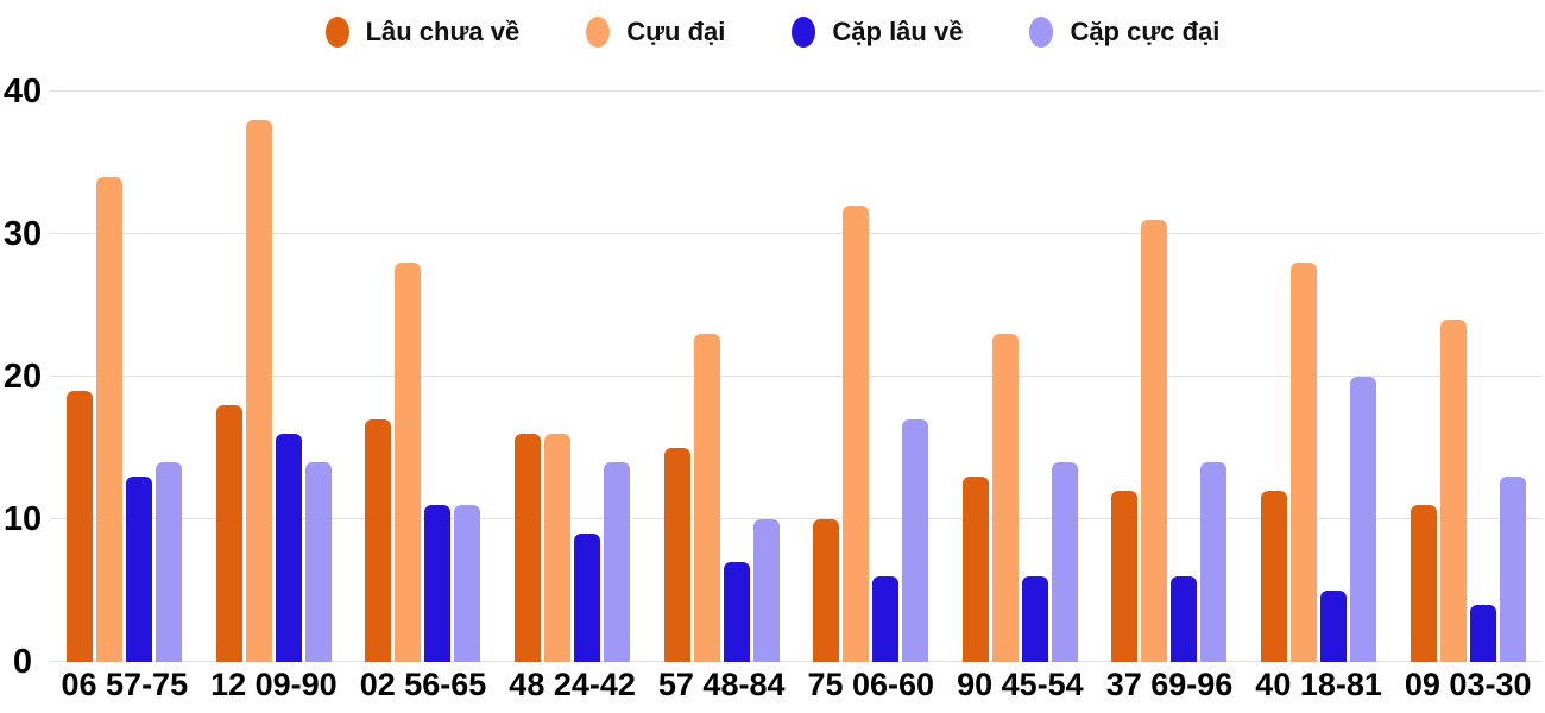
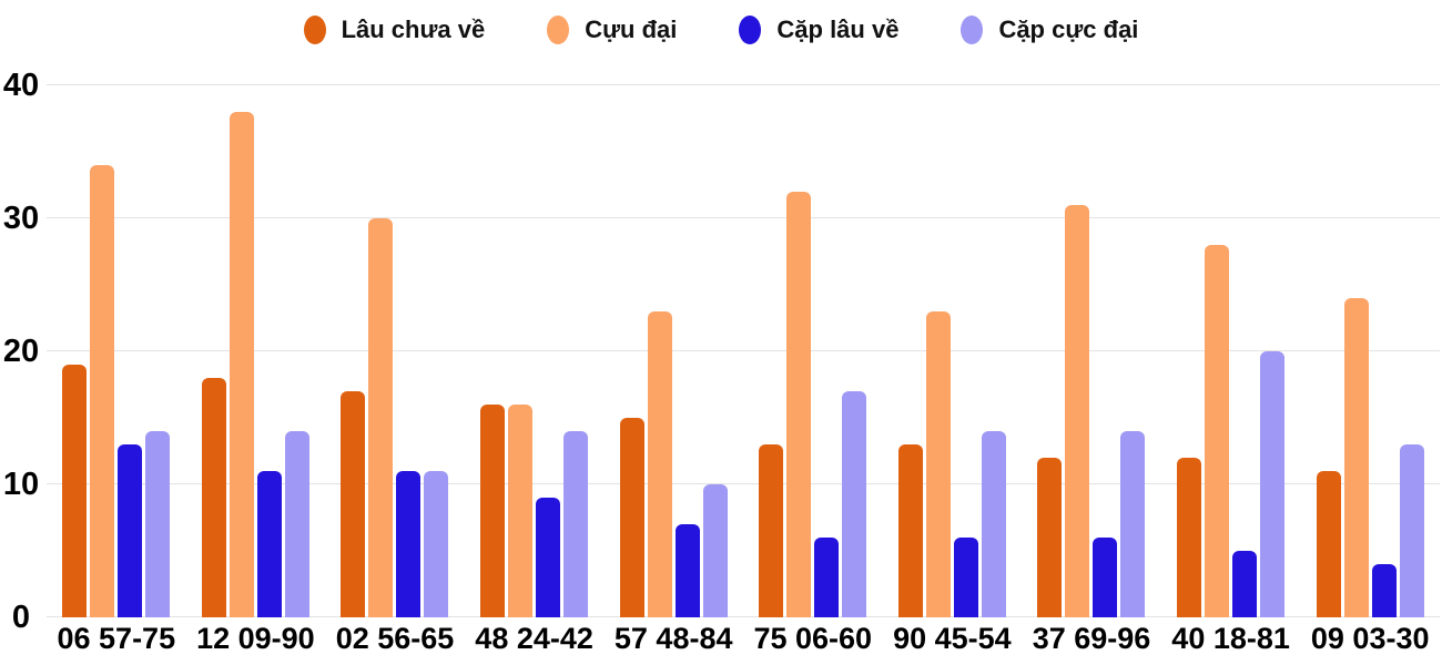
Cặp lâu về/12 09-90: 16 -> 11
Cựu đại/02 56-65: 28 -> 30
Lâu chưa về/75 06-60: 10 -> 13
